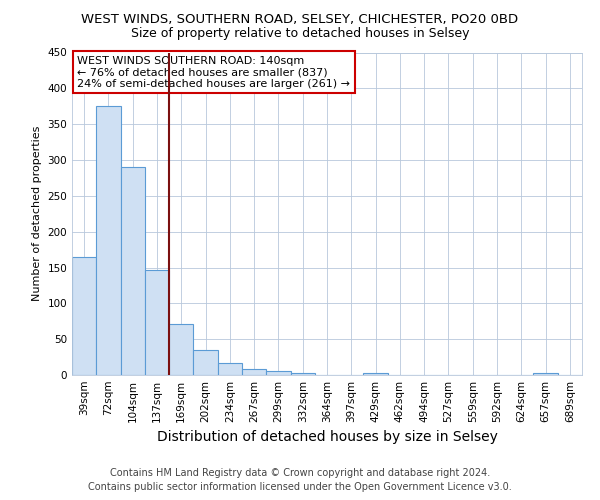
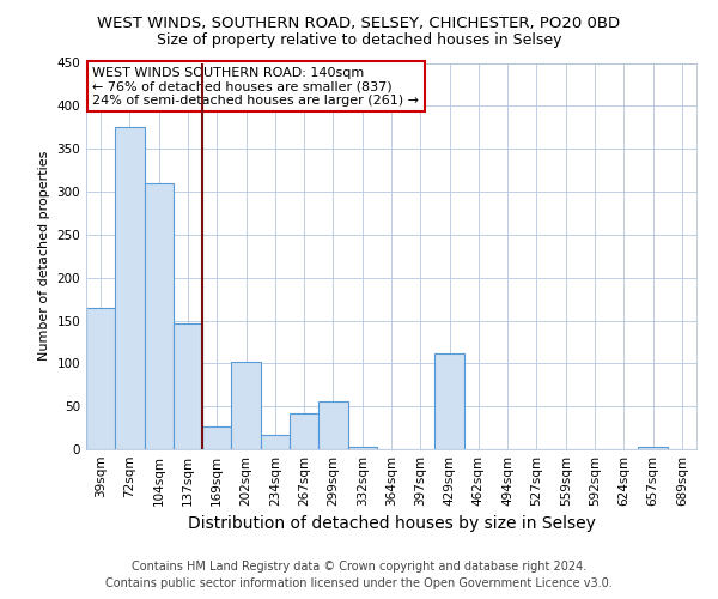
104sqm: 290 -> 310
169sqm: 71 -> 26
202sqm: 35 -> 102
267sqm: 8 -> 42
299sqm: 5 -> 56
429sqm: 3 -> 112
